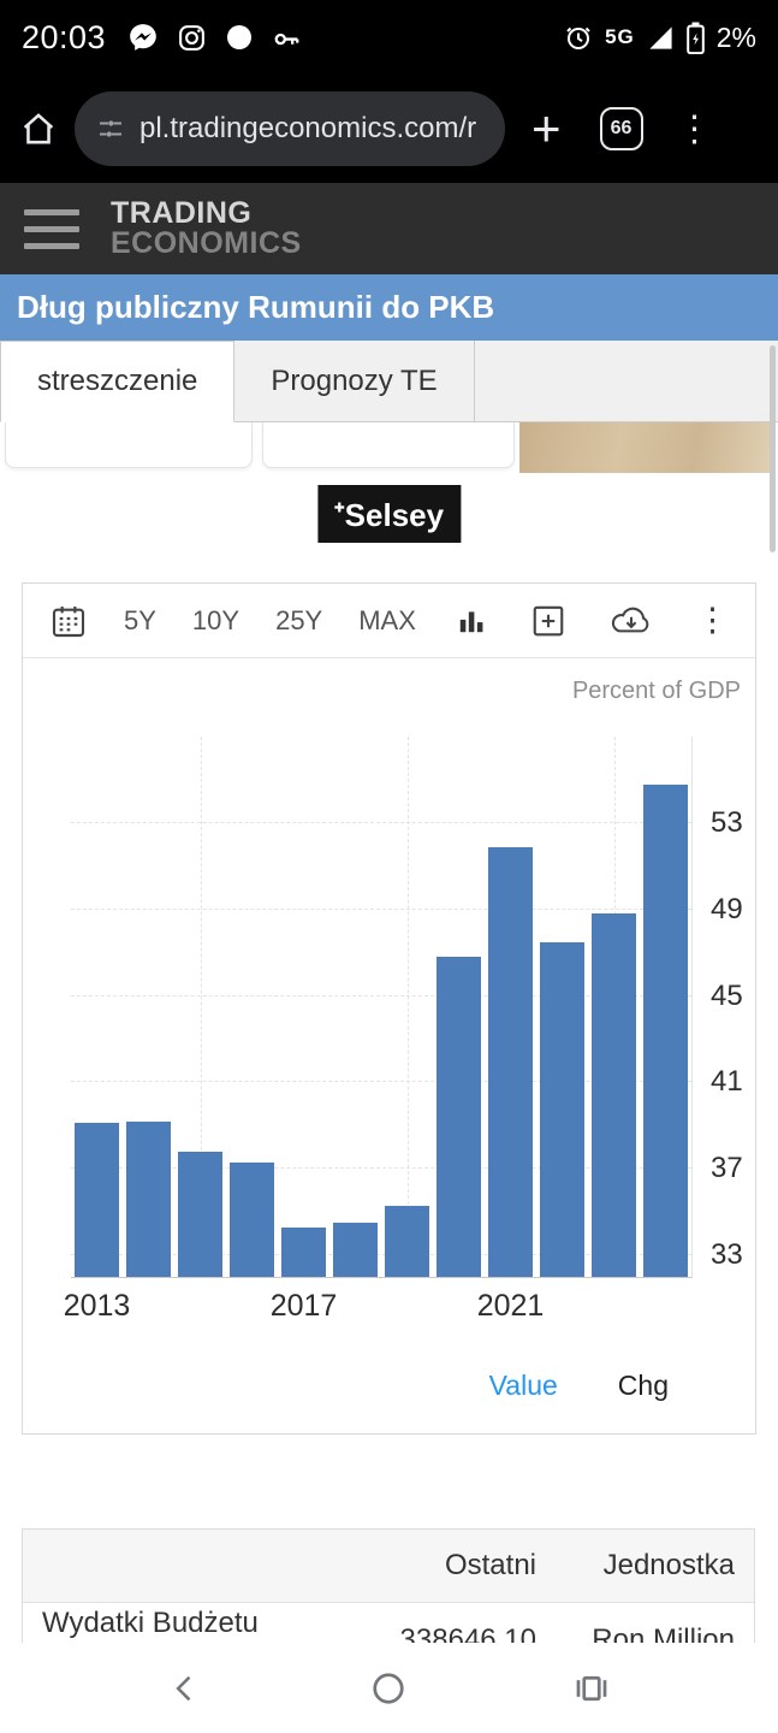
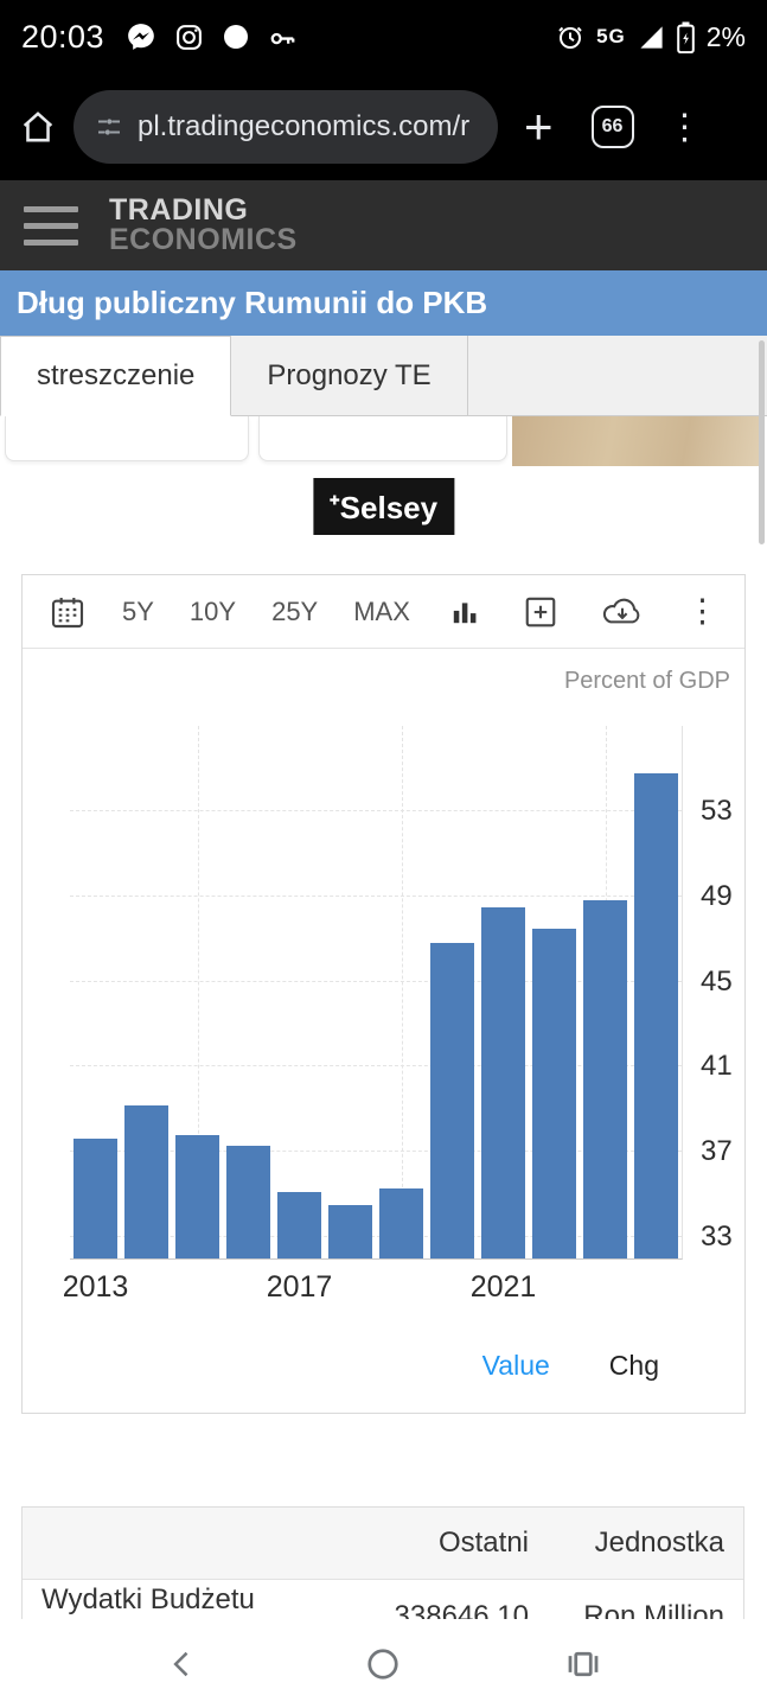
2013: 39.1 -> 37.6
2017: 34.3 -> 35.1
2021: 51.9 -> 48.5
